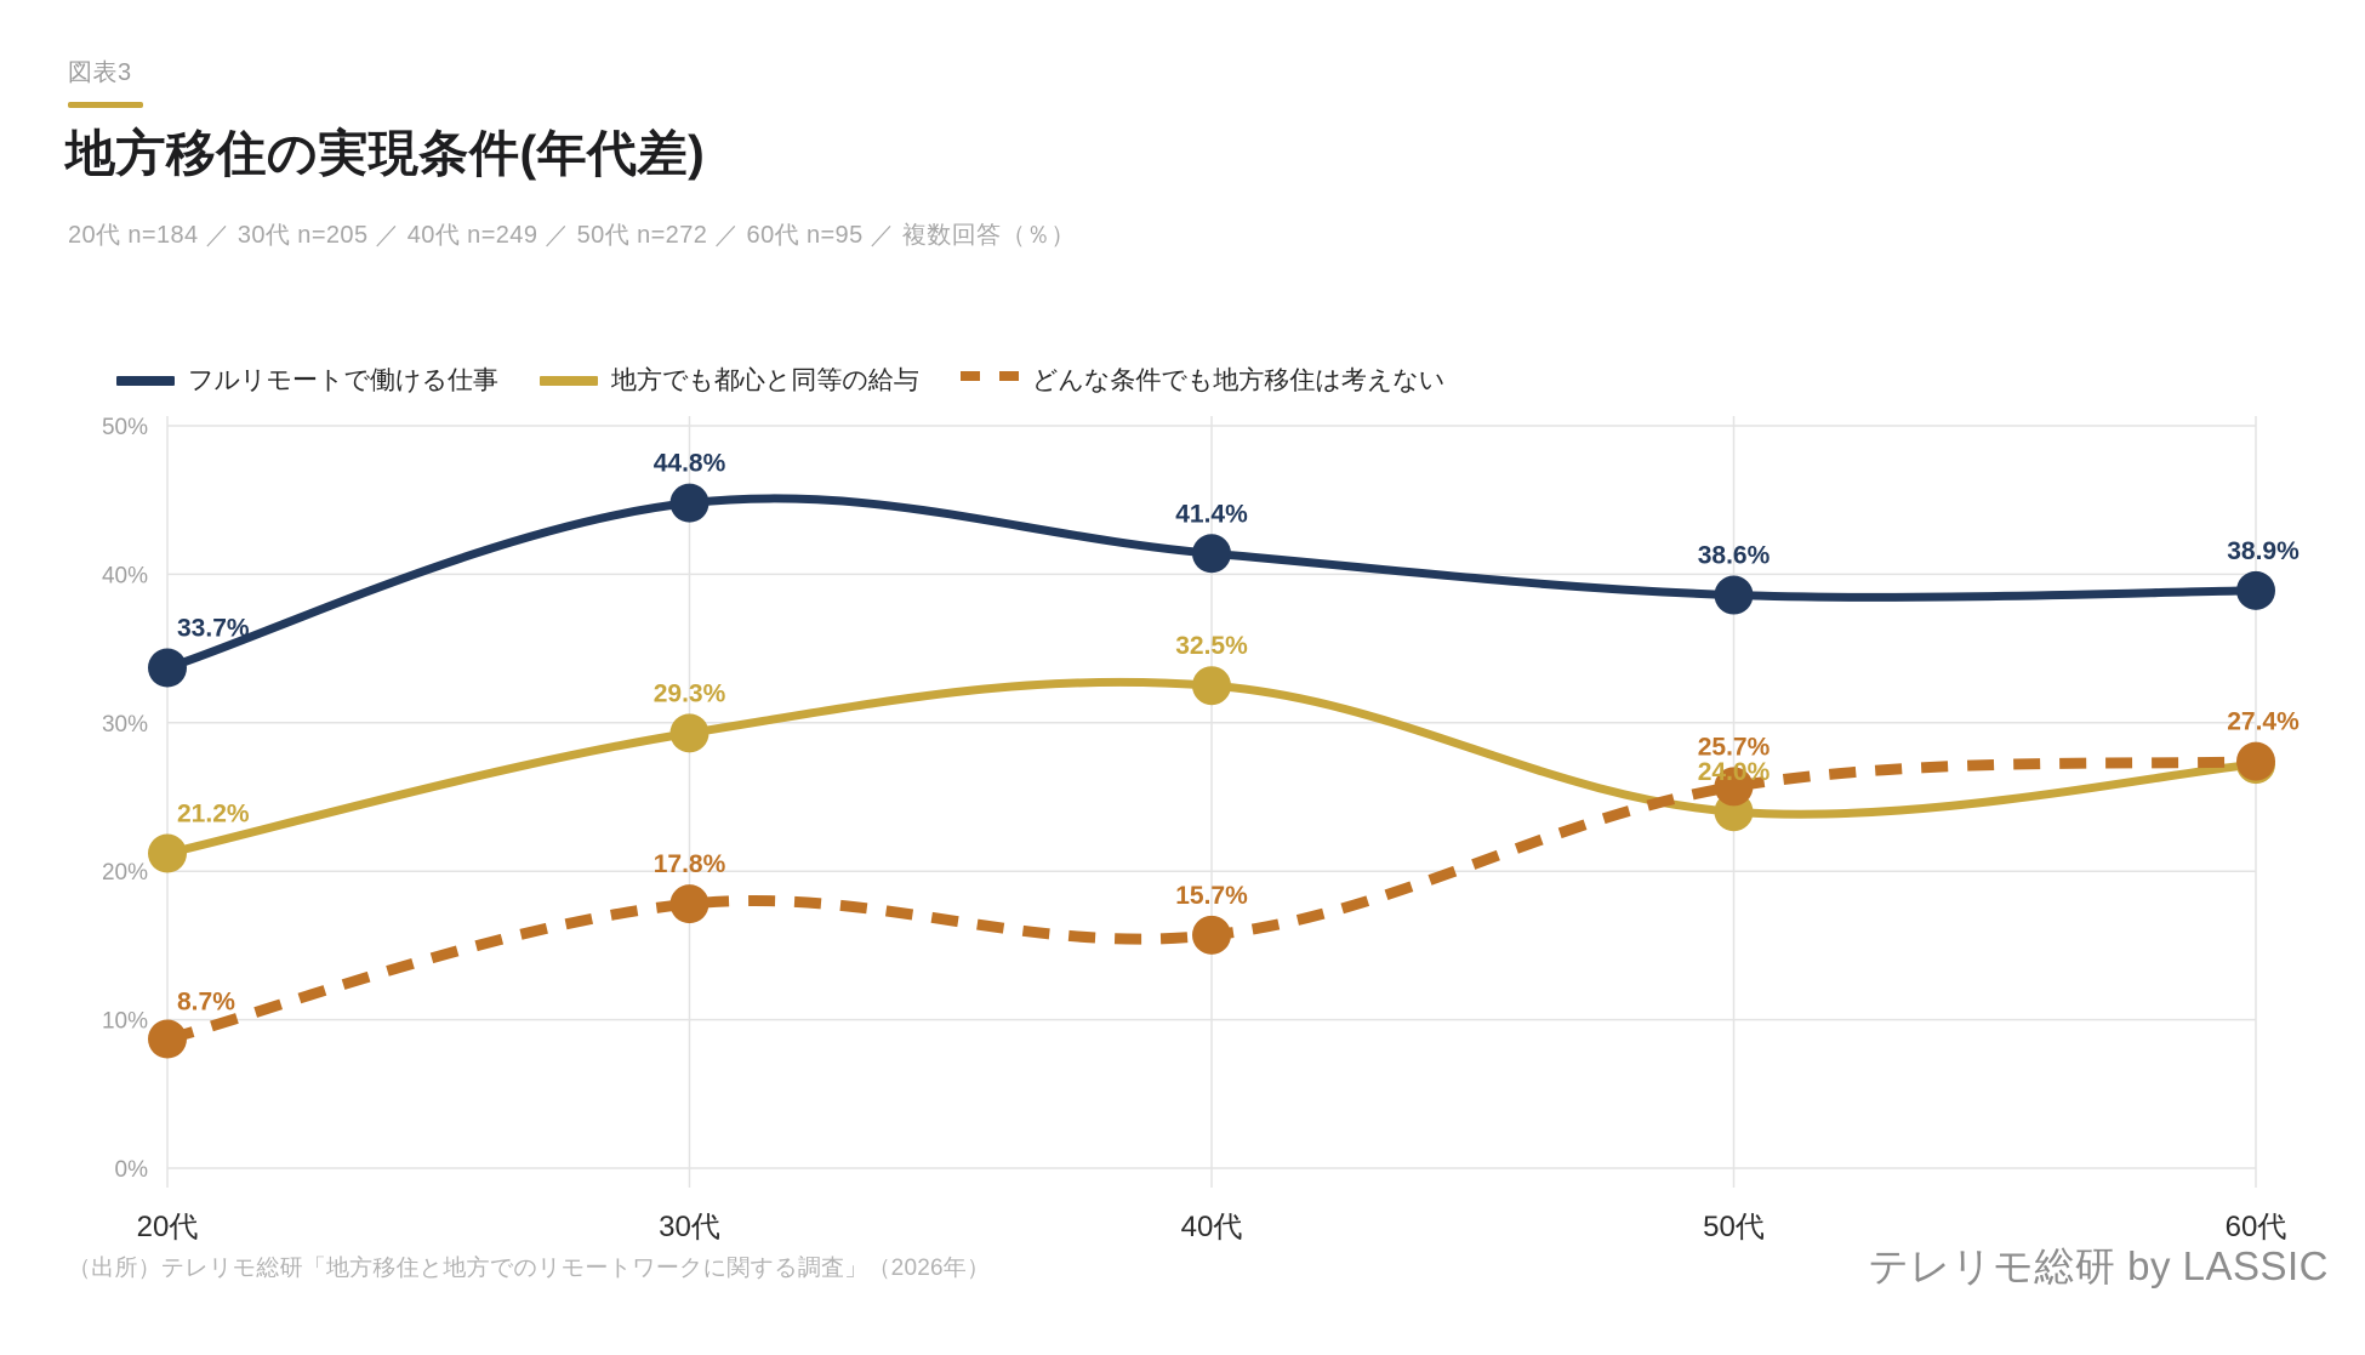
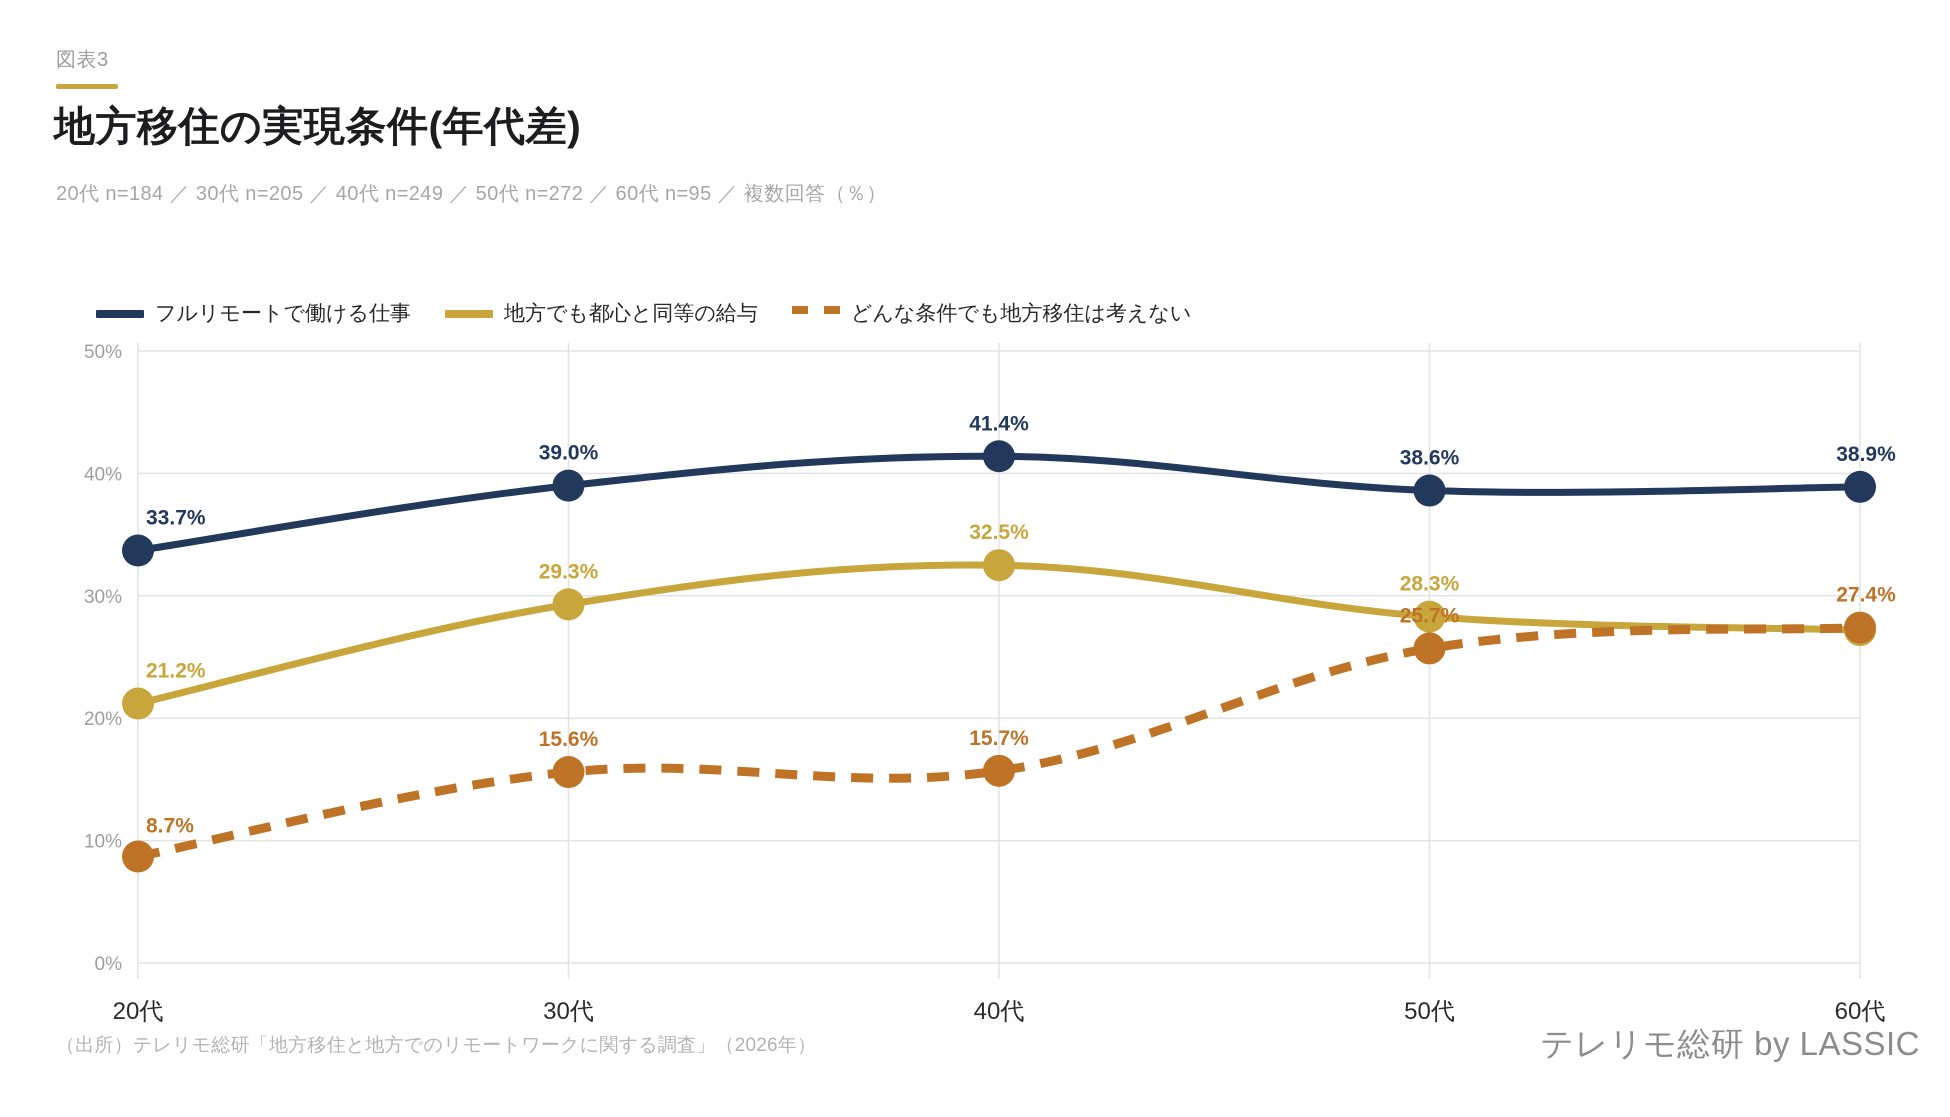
フルリモートで働ける仕事/30代: 44.8% -> 39.0%
どんな条件でも地方移住は考えない/30代: 17.8% -> 15.6%
地方でも都心と同等の給与/50代: 24.0% -> 28.3%
